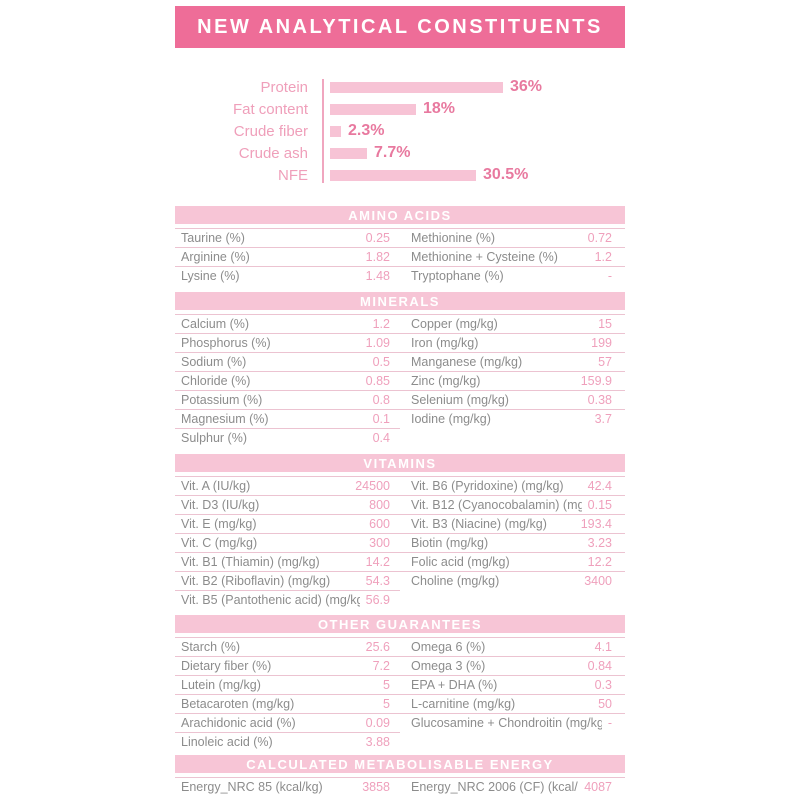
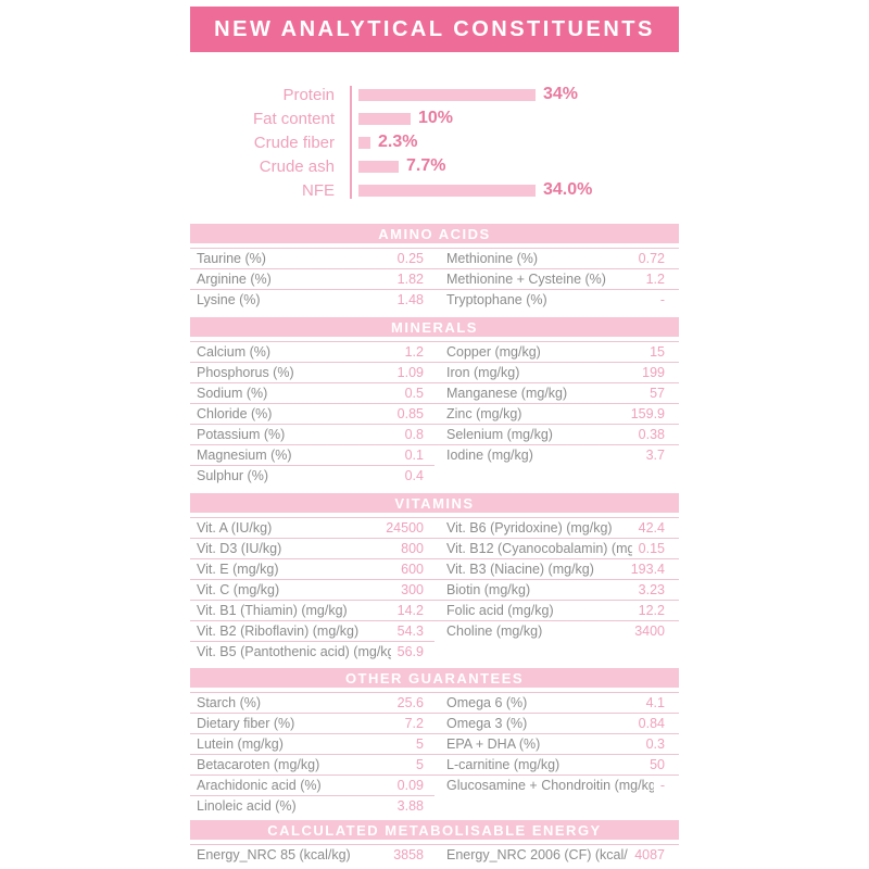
Protein: 36% -> 34%
Fat content: 18% -> 10%
NFE: 30.5% -> 34.0%
